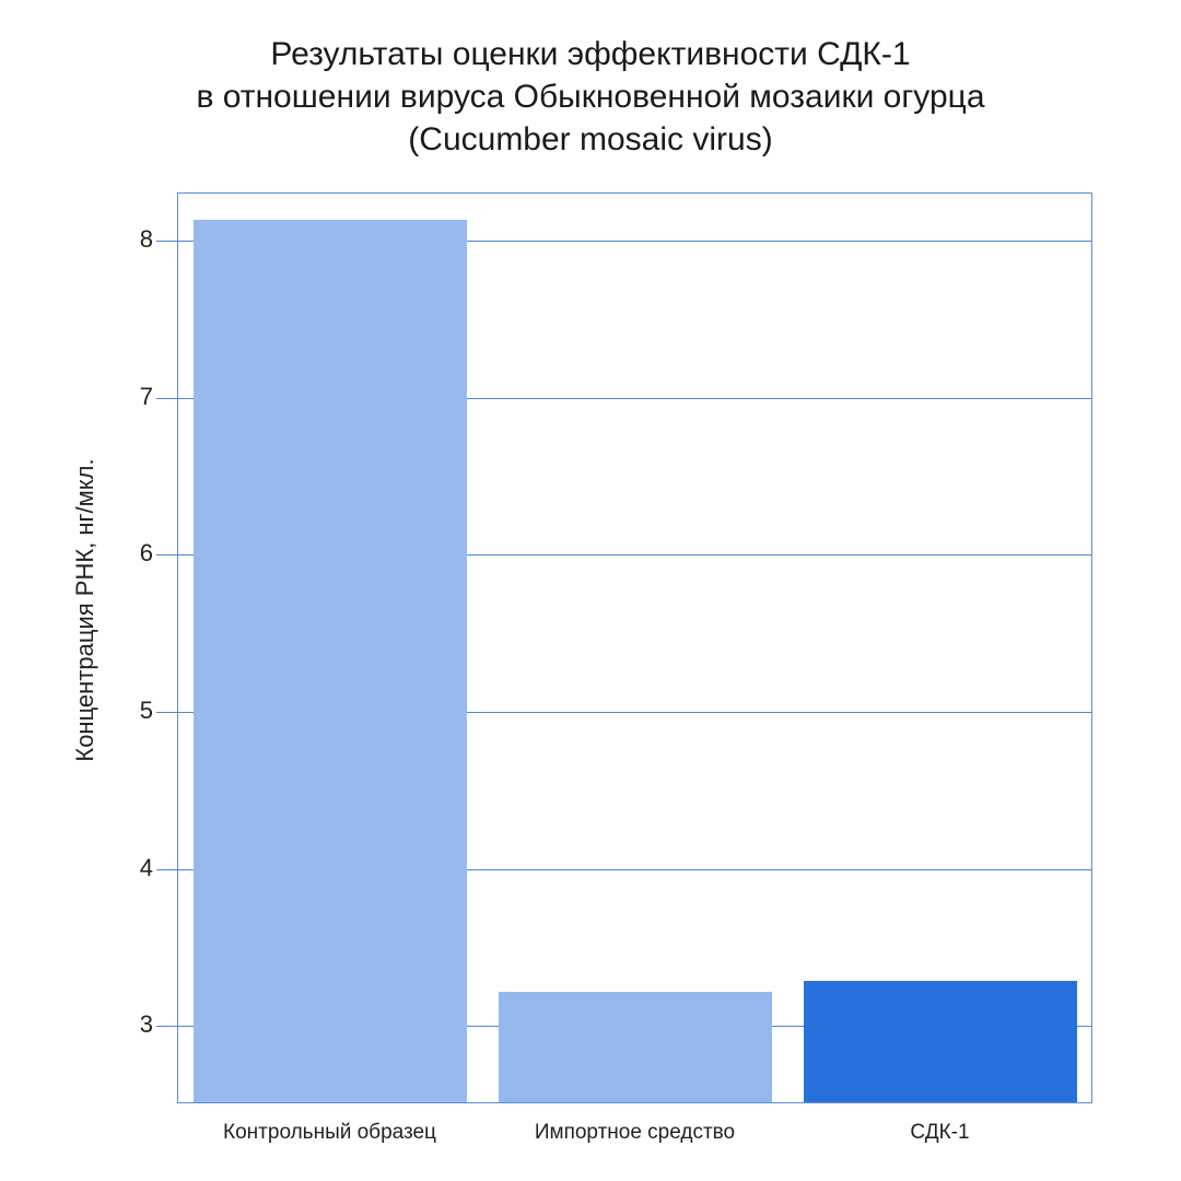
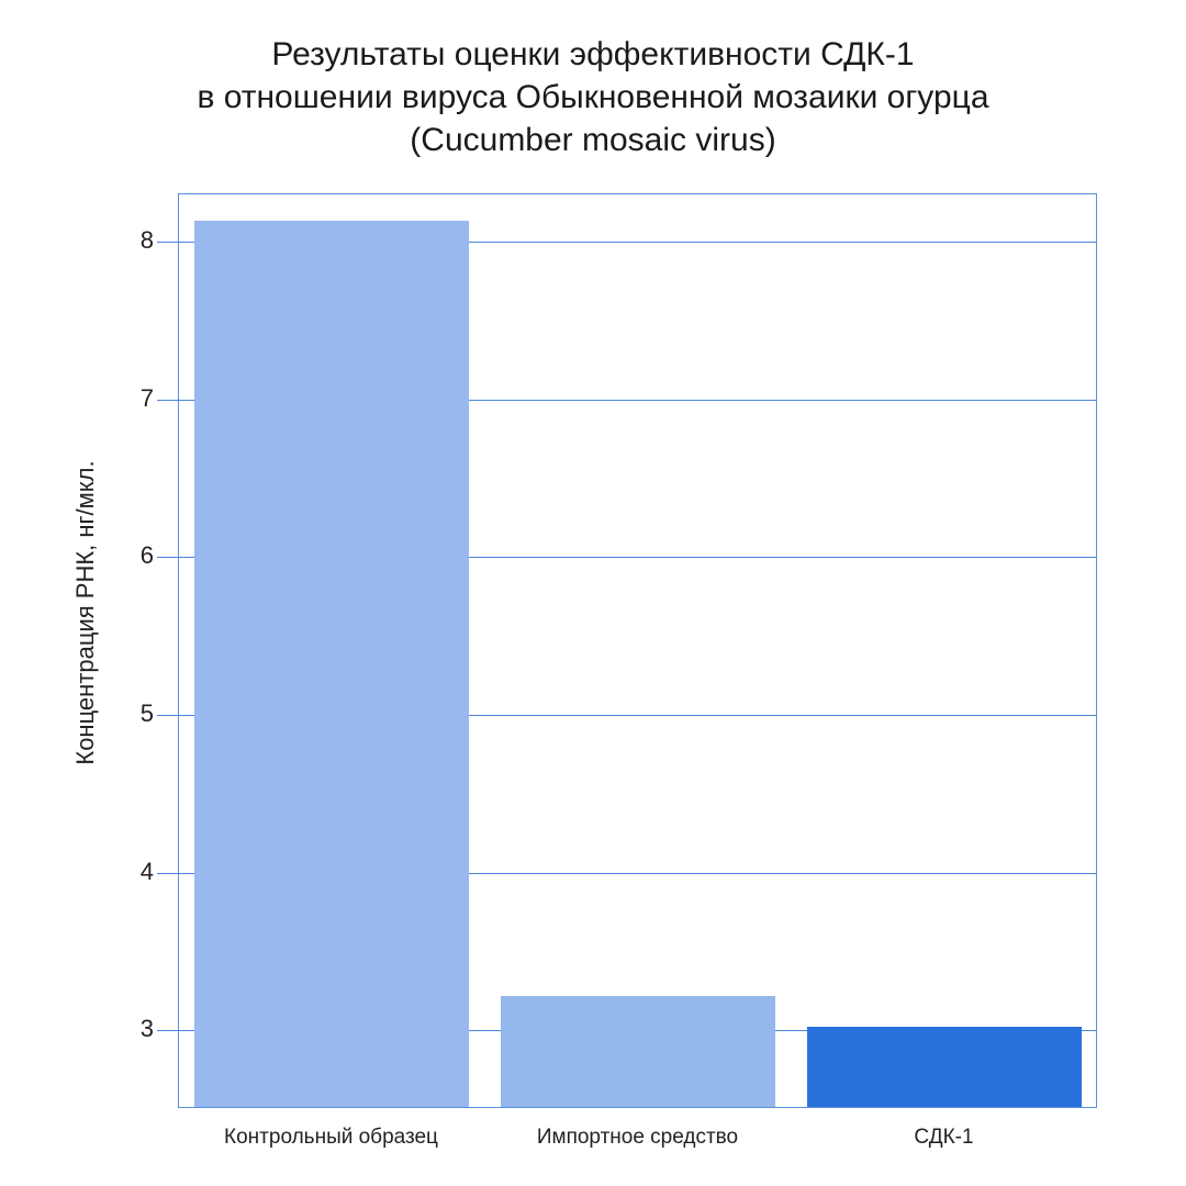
СДК-1: 3.27 -> 3.01
